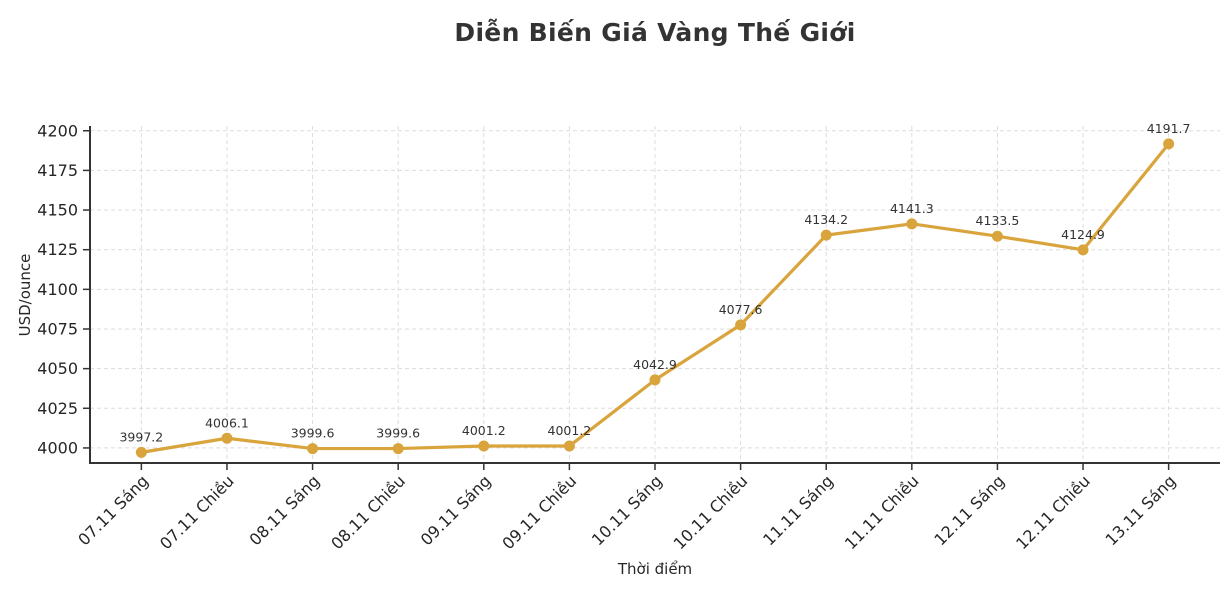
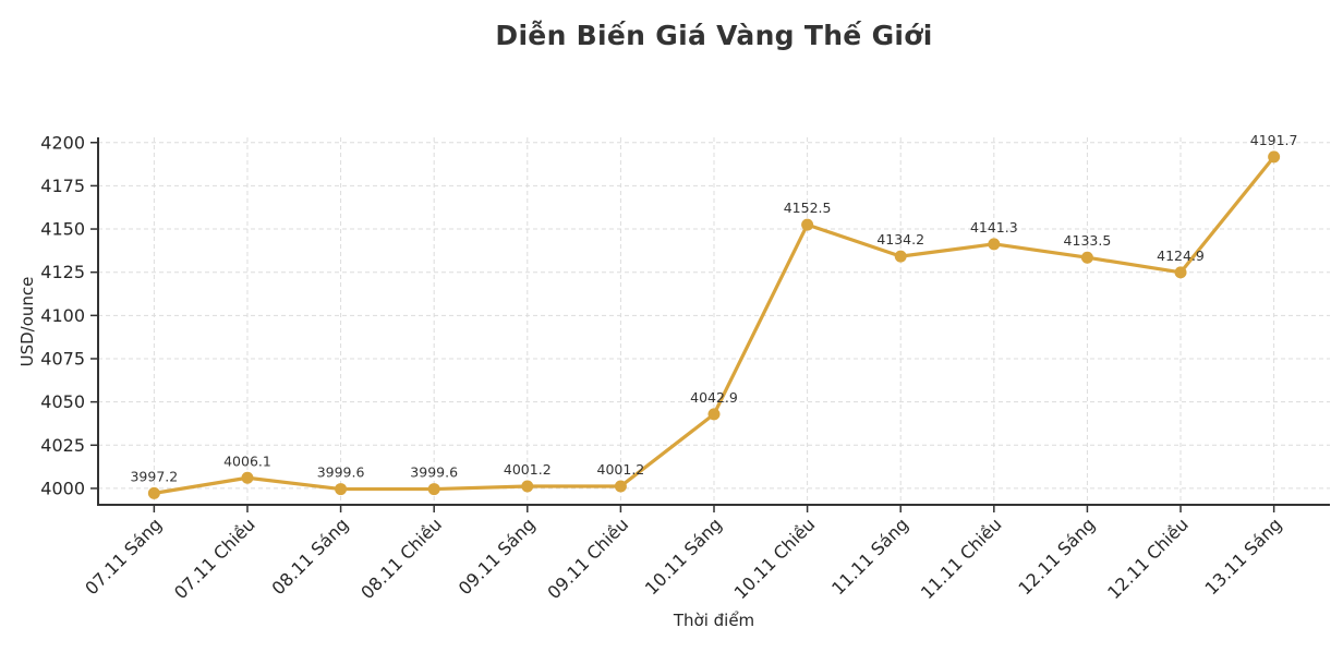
10.11 Chiều: 4077.6 -> 4152.5
